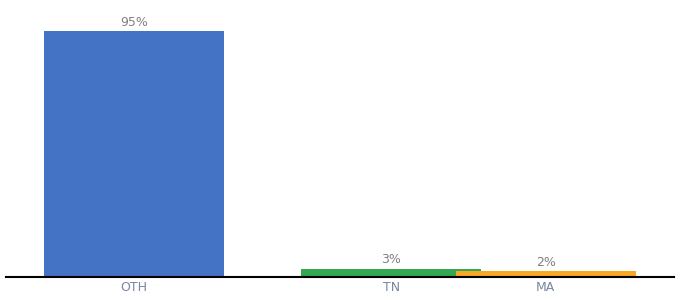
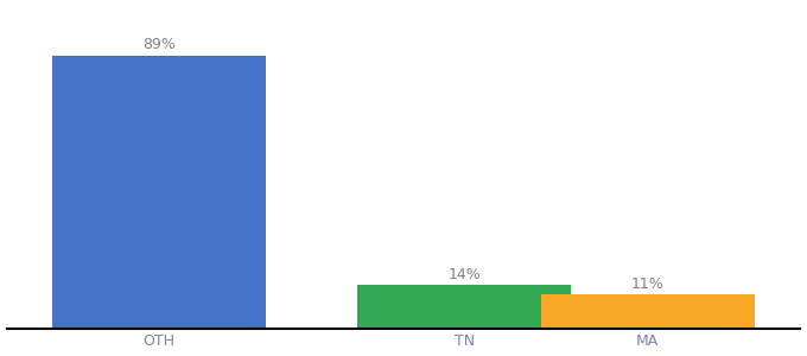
OTH: 95% -> 89%
TN: 3% -> 14%
MA: 2% -> 11%
